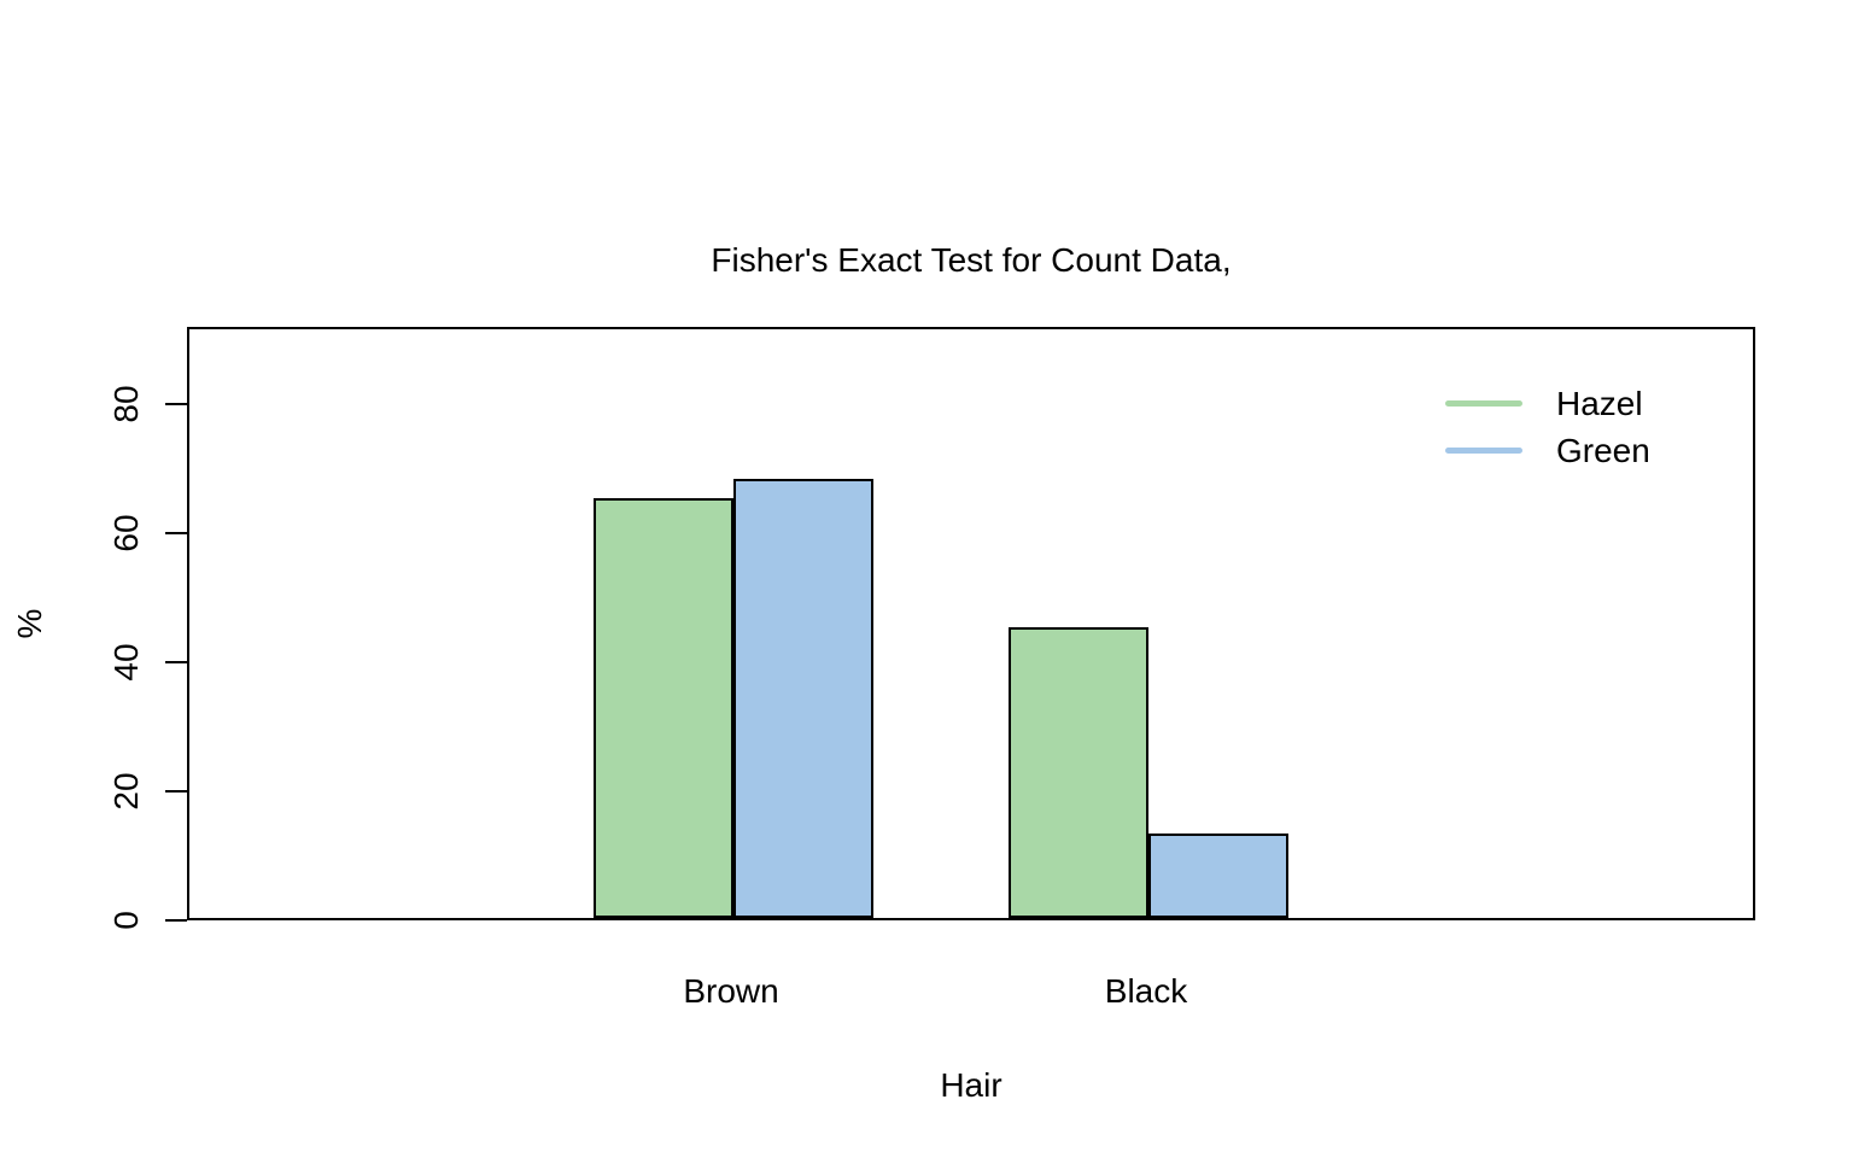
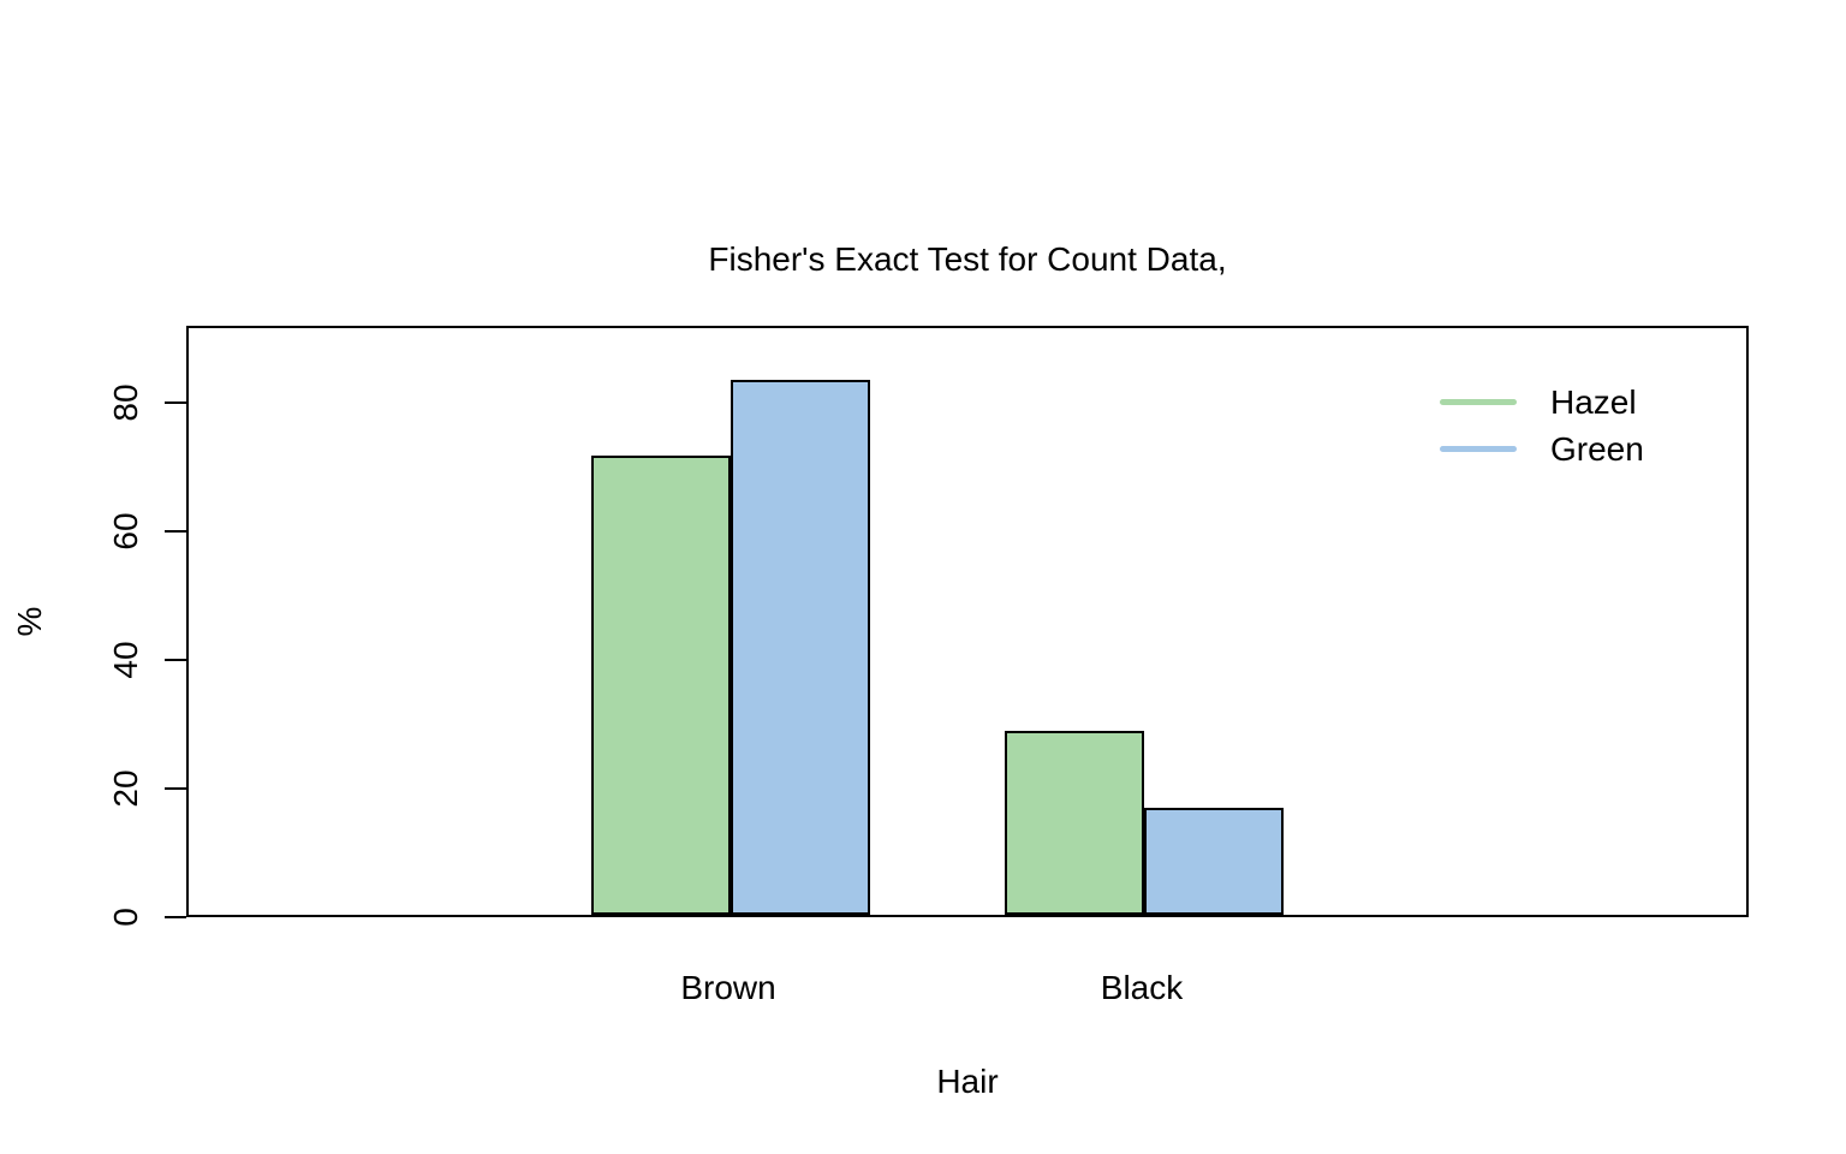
Hazel/Brown: 65 -> 71
Green/Brown: 68 -> 83
Hazel/Black: 45 -> 29
Green/Black: 13 -> 17
